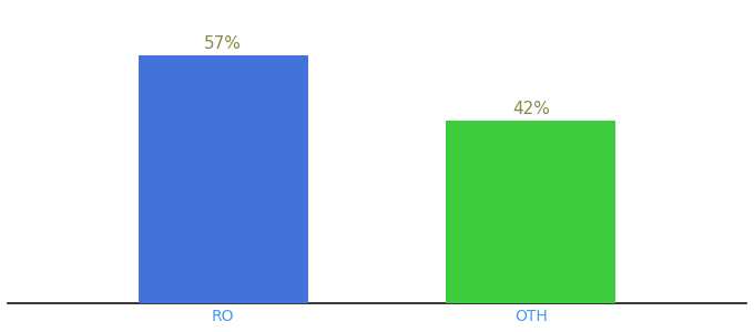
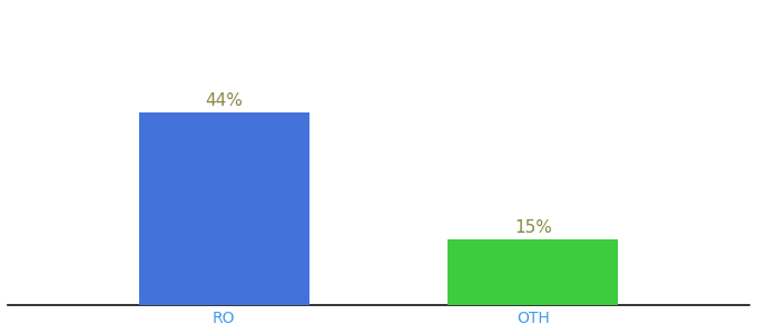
RO: 57% -> 44%
OTH: 42% -> 15%
